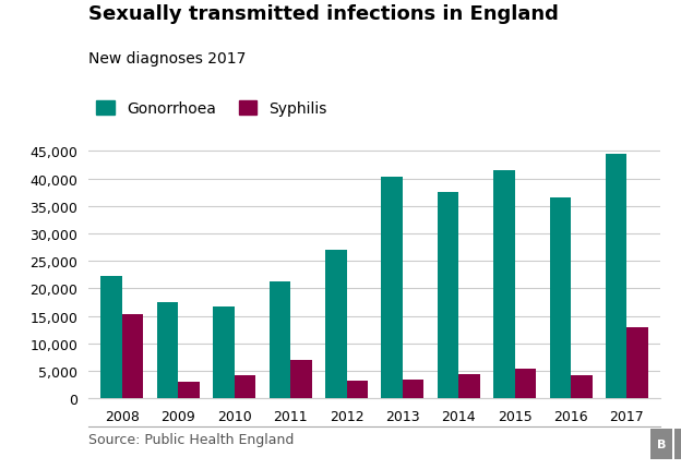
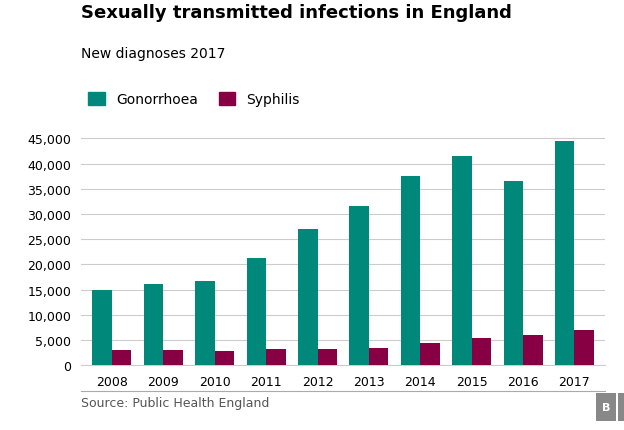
Gonorrhoea/2008: 22,200 -> 15,000
Syphilis/2008: 15,400 -> 3,000
Gonorrhoea/2009: 17,600 -> 16,200
Syphilis/2010: 4,200 -> 2,800
Syphilis/2011: 7,000 -> 3,200
Gonorrhoea/2013: 40,400 -> 31,500
Syphilis/2016: 4,200 -> 6,100
Syphilis/2017: 13,000 -> 7,000
